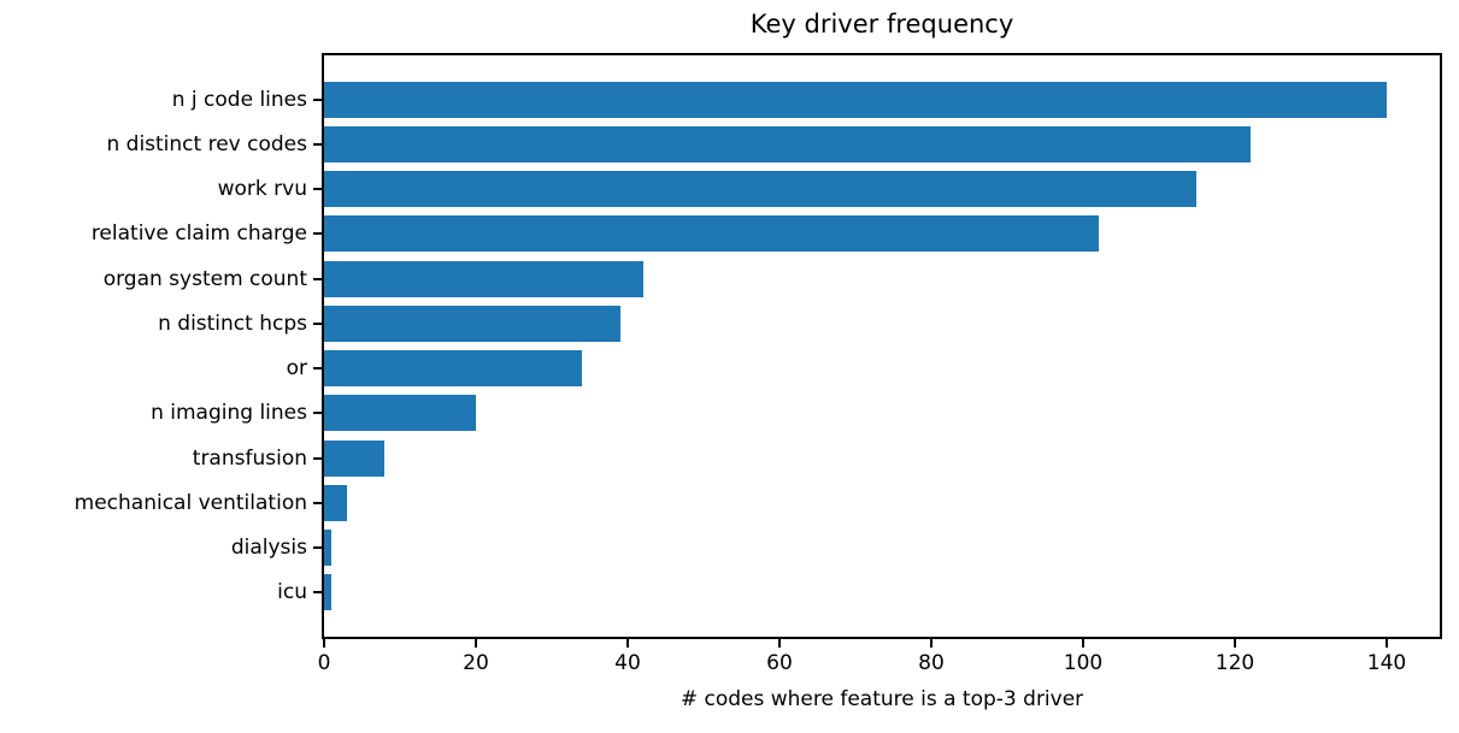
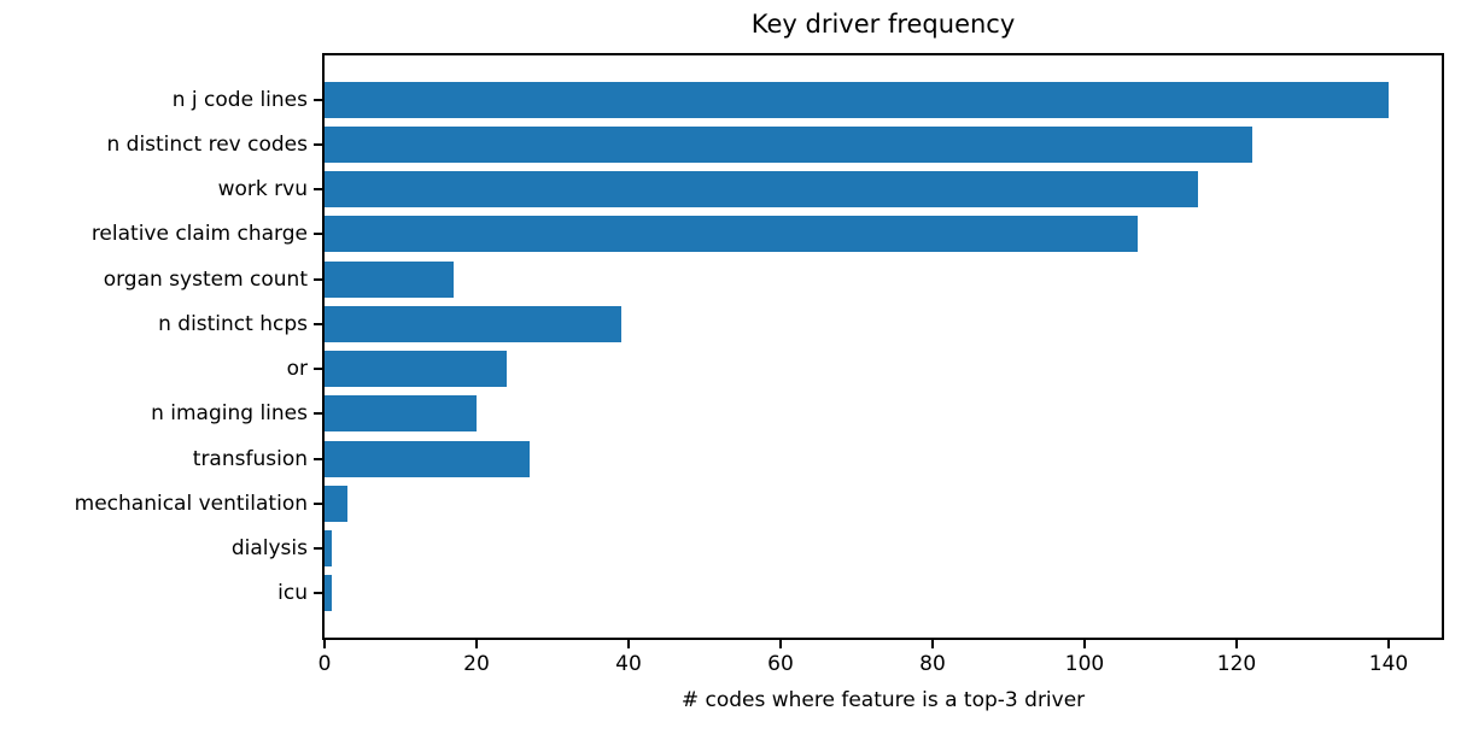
relative claim charge: 102 -> 107
organ system count: 42 -> 17
or: 34 -> 24
transfusion: 8 -> 27
